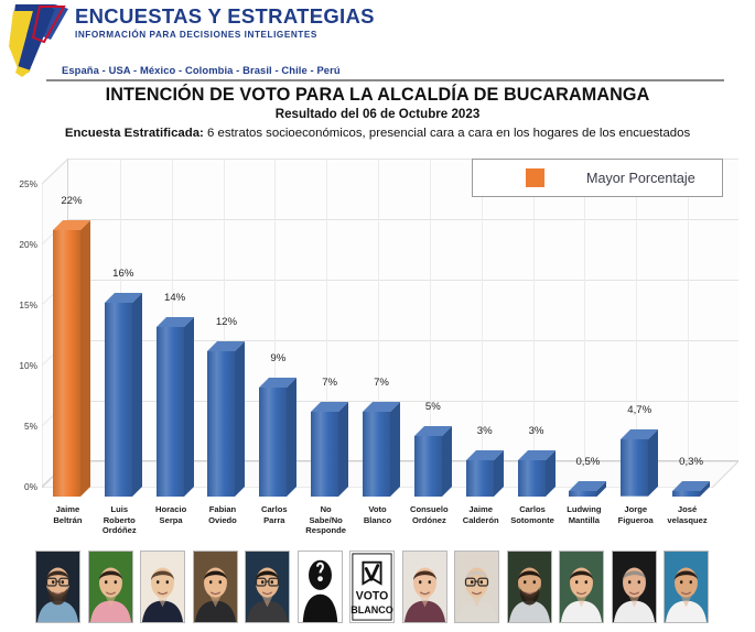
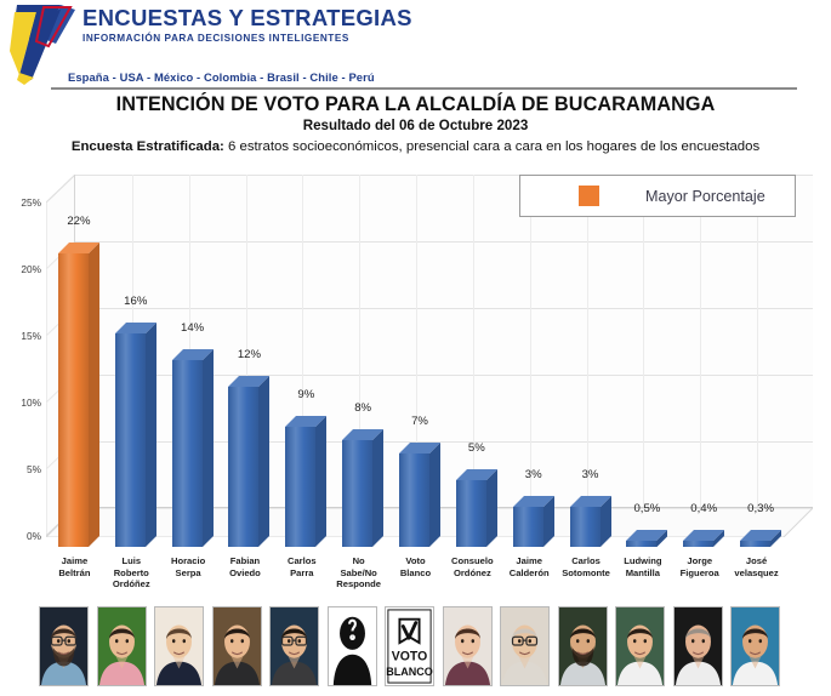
No Sabe/No Responde: 7% -> 8%
Jorge Figueroa: 4,7% -> 0,4%
